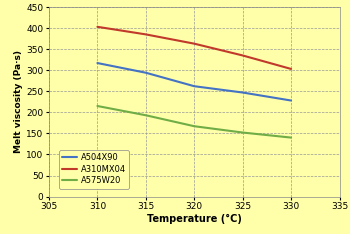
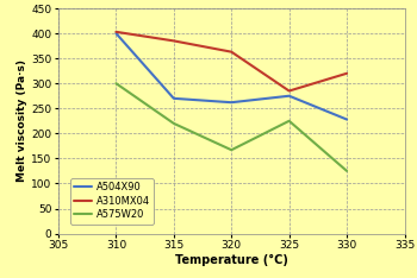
A504X90/310: 317 -> 400
A575W20/310: 215 -> 300
A504X90/315: 294 -> 270
A575W20/315: 193 -> 220
A504X90/325: 247 -> 275
A310MX04/325: 335 -> 285
A575W20/325: 152 -> 225
A310MX04/330: 303 -> 320
A575W20/330: 140 -> 125
